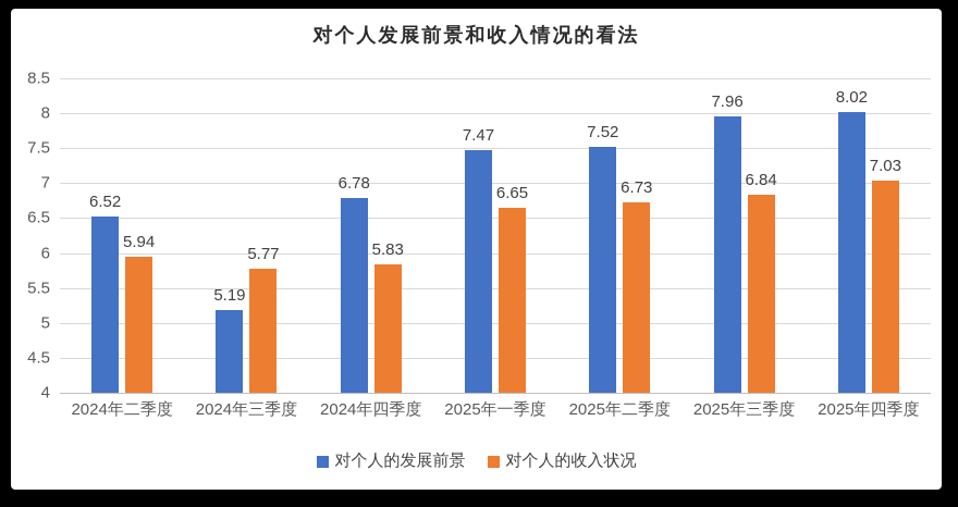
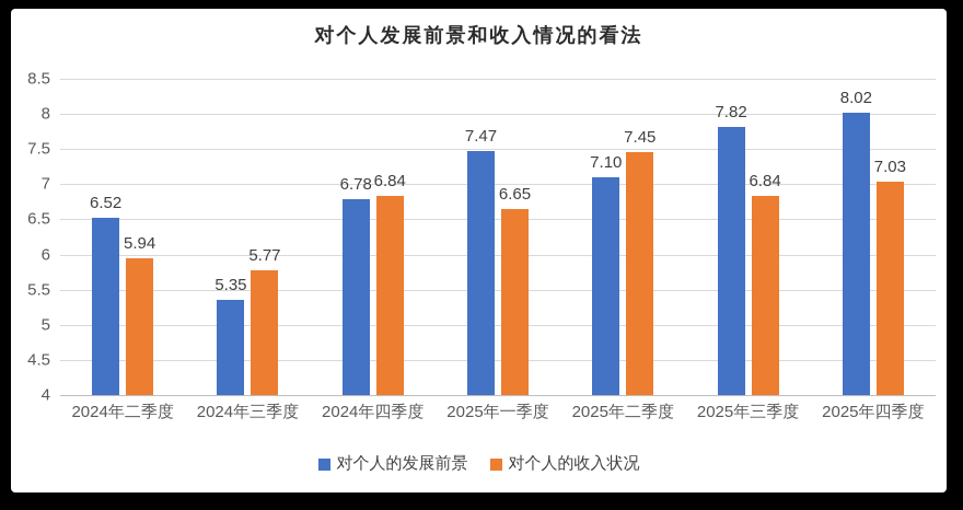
对个人的发展前景/2024年三季度: 5.19 -> 5.35
对个人的收入状况/2024年四季度: 5.83 -> 6.84
对个人的发展前景/2025年二季度: 7.52 -> 7.10
对个人的收入状况/2025年二季度: 6.73 -> 7.45
对个人的发展前景/2025年三季度: 7.96 -> 7.82
